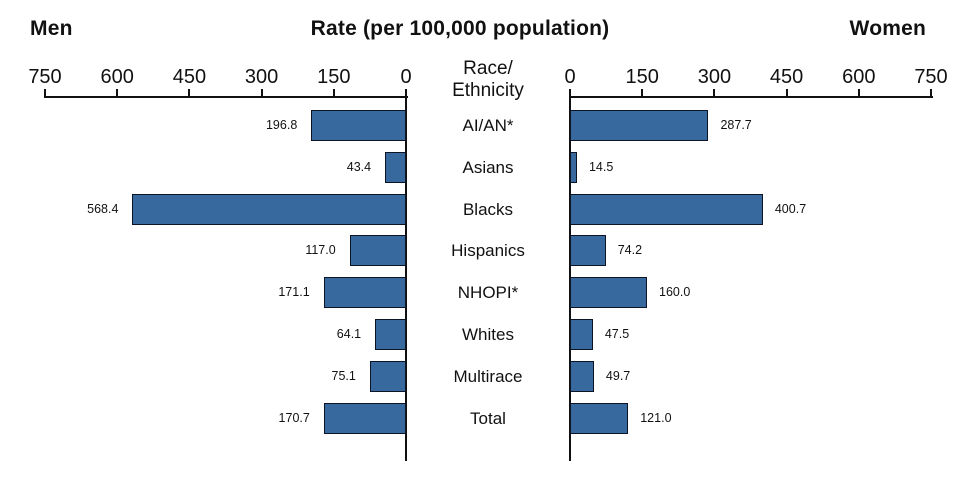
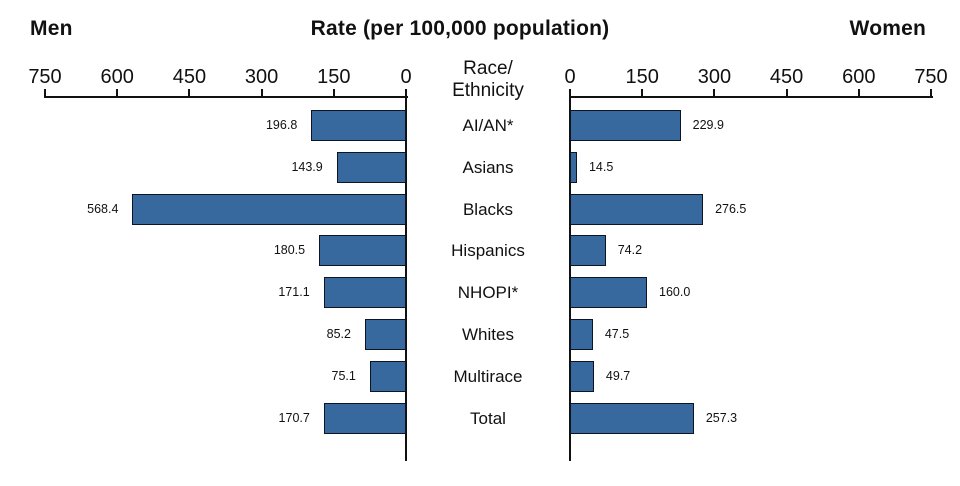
Women/AI/AN*: 287.7 -> 229.9
Men/Asians: 43.4 -> 143.9
Women/Blacks: 400.7 -> 276.5
Men/Hispanics: 117.0 -> 180.5
Men/Whites: 64.1 -> 85.2
Women/Total: 121.0 -> 257.3
